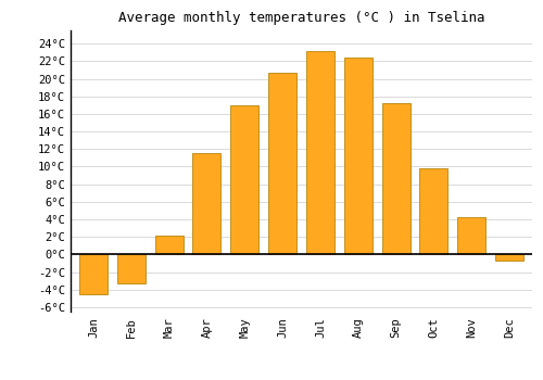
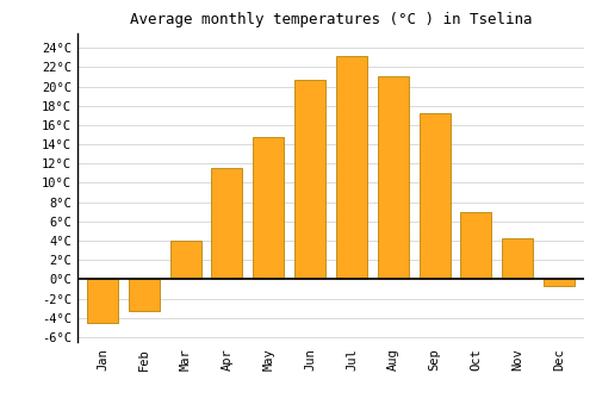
Mar: 2.2°C -> 4.0°C
May: 17.0°C -> 14.8°C
Aug: 22.4°C -> 21.0°C
Oct: 9.8°C -> 7.0°C
